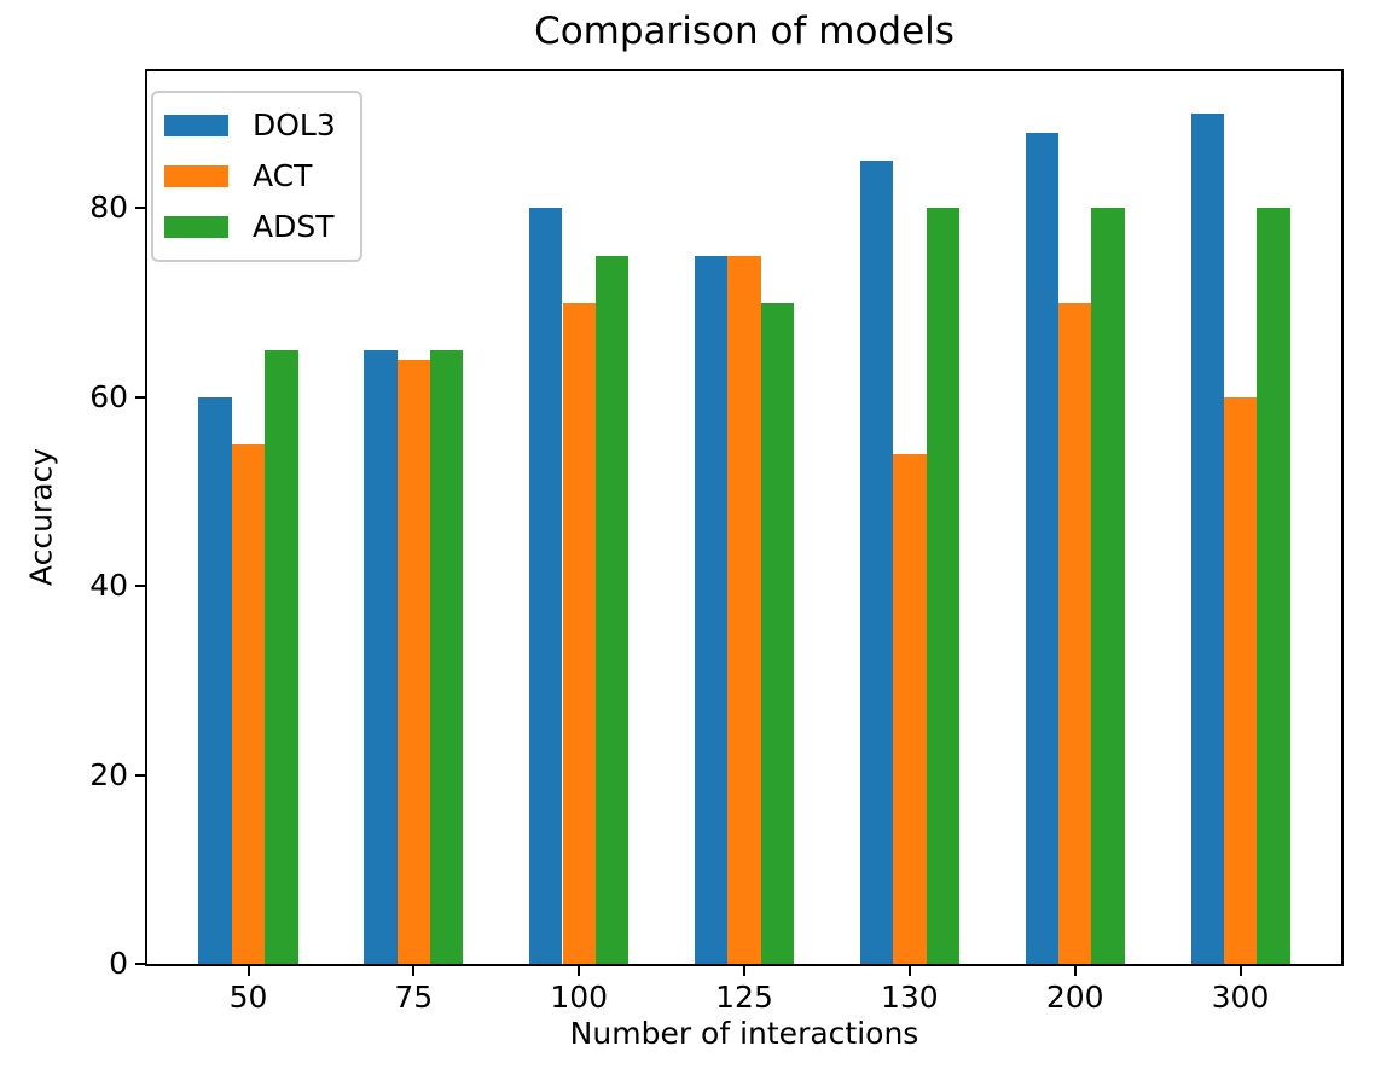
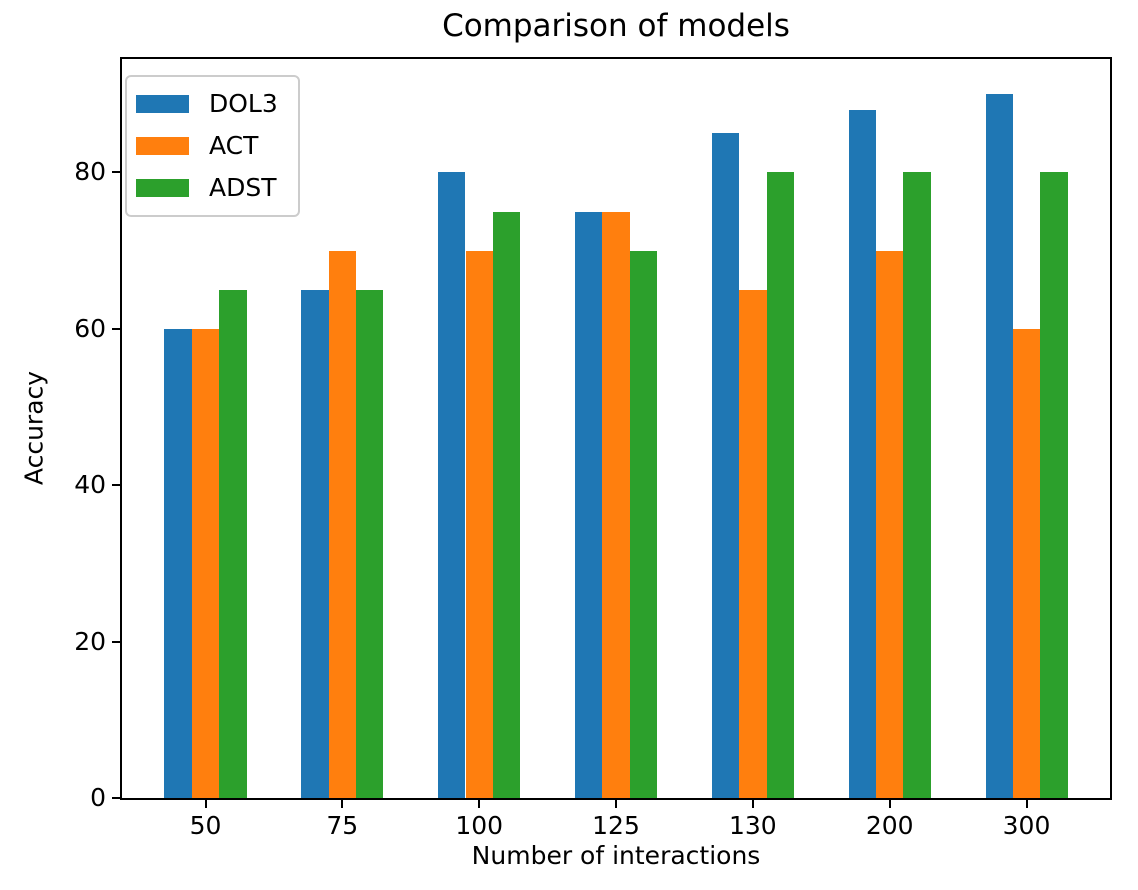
ACT/50: 55 -> 60
ACT/75: 64 -> 70
ACT/130: 54 -> 65
